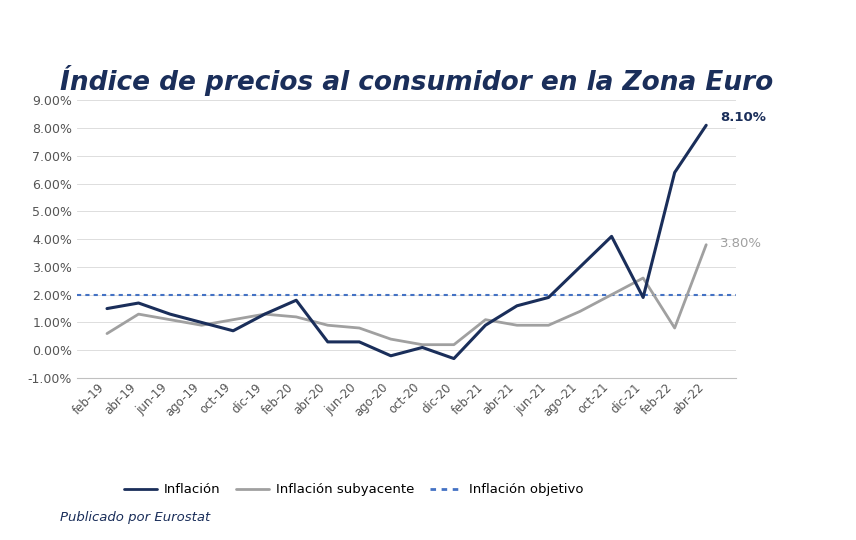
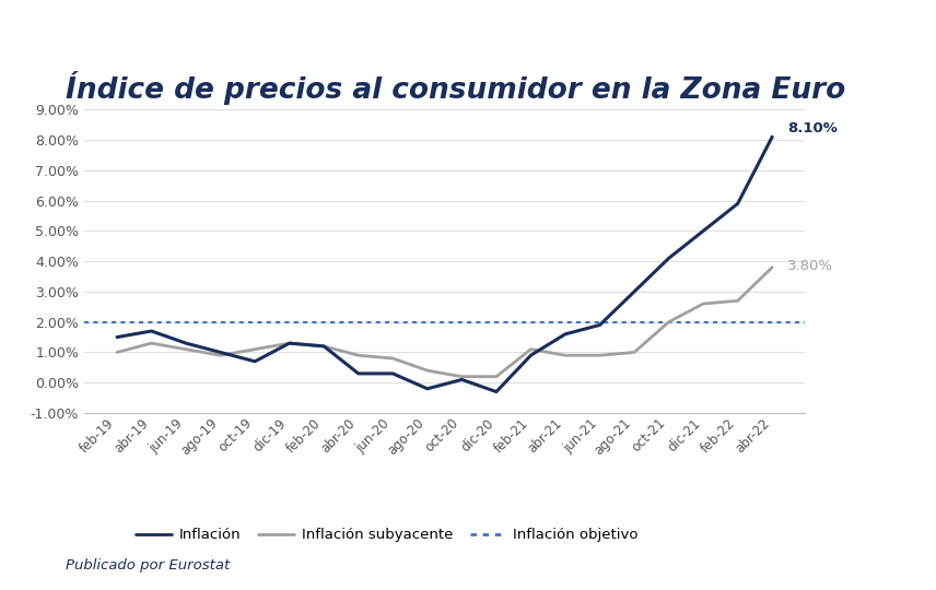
Inflación subyacente/feb-19: 0.6% -> 1.0%
Inflación/feb-20: 1.8% -> 1.2%
Inflación subyacente/ago-21: 1.4% -> 1.0%
Inflación/dic-21: 1.9% -> 5.0%
Inflación/feb-22: 6.4% -> 5.9%
Inflación subyacente/feb-22: 0.8% -> 2.7%
